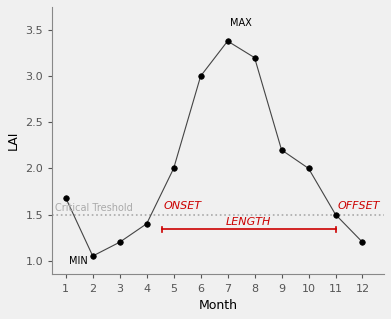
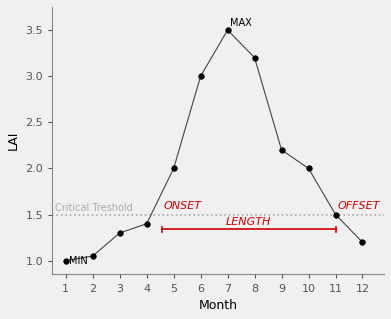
1: 1.68 -> 1.00
3: 1.20 -> 1.30
7: 3.38 -> 3.50
